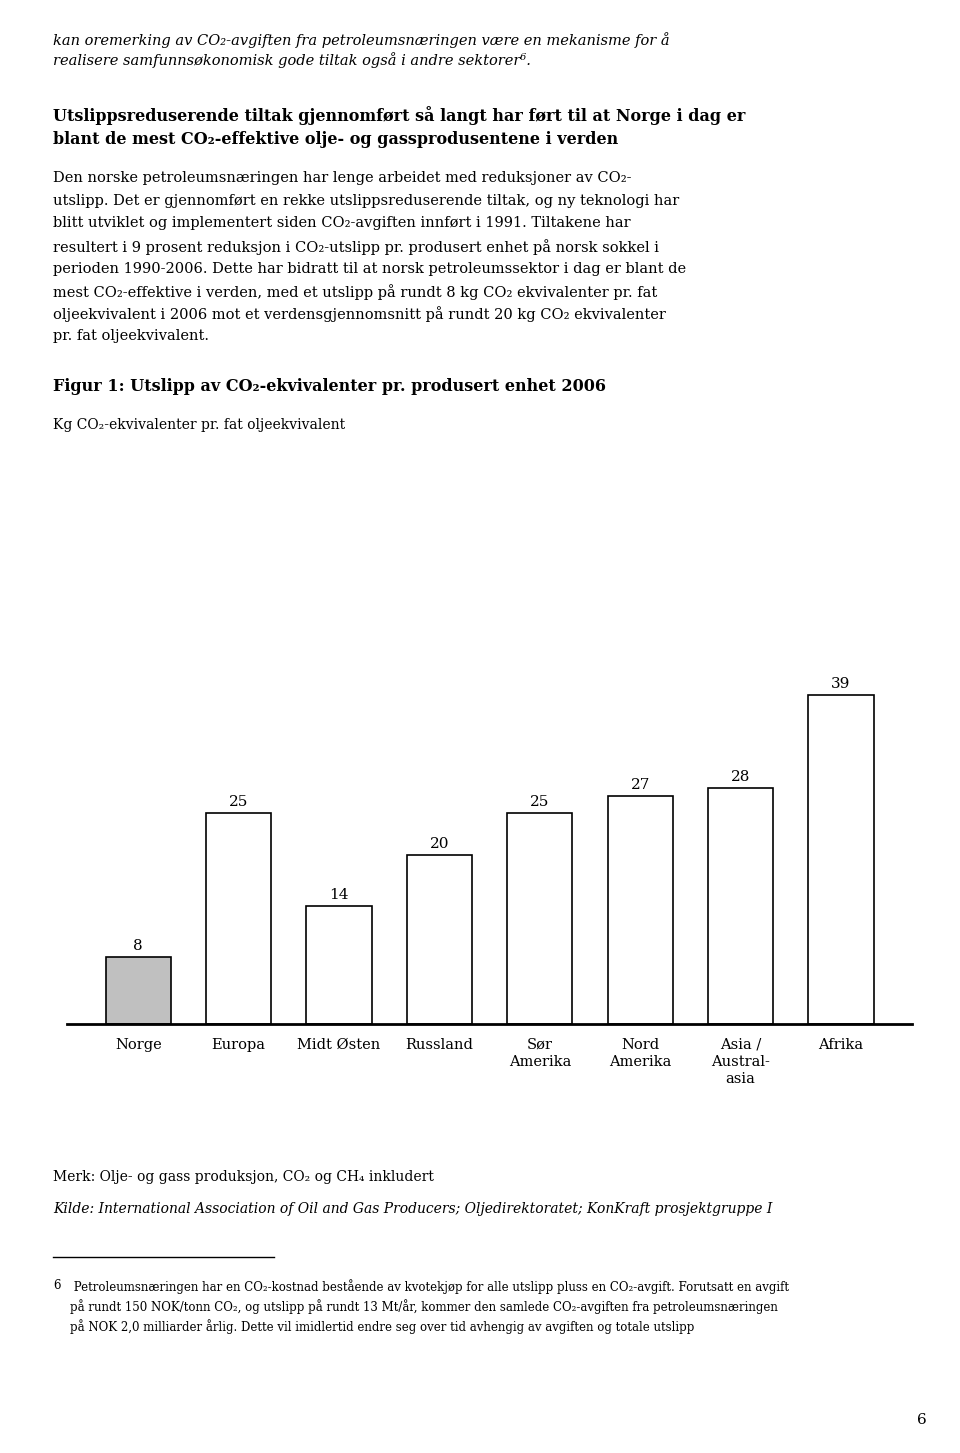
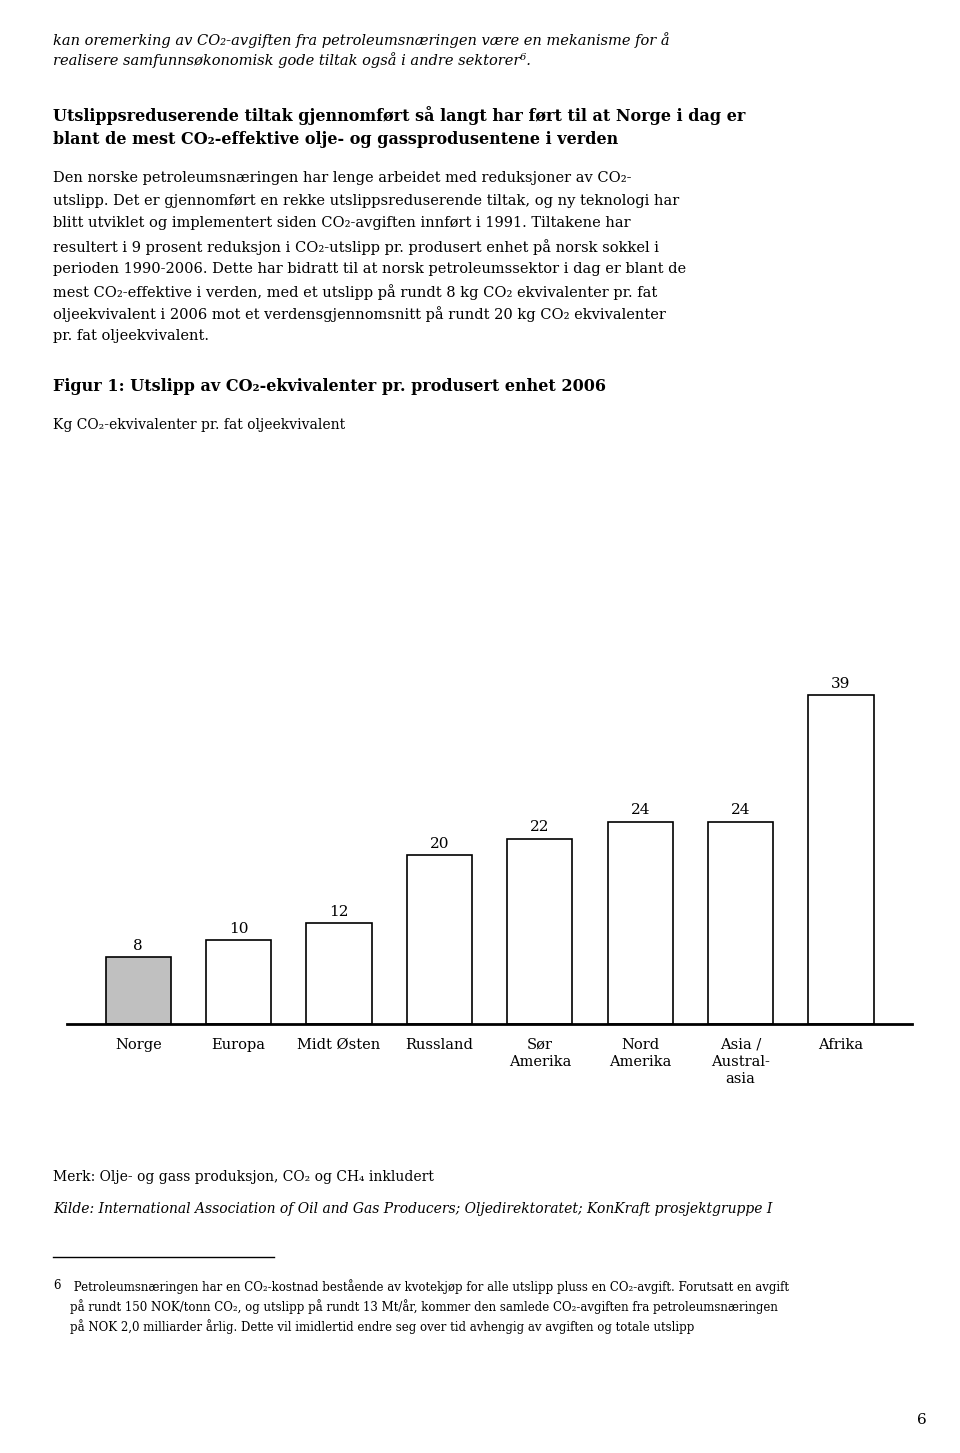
Europa: 25 -> 10
Midt Østen: 14 -> 12
Sør Amerika: 25 -> 22
Nord Amerika: 27 -> 24
Asia / Austral- asia: 28 -> 24
